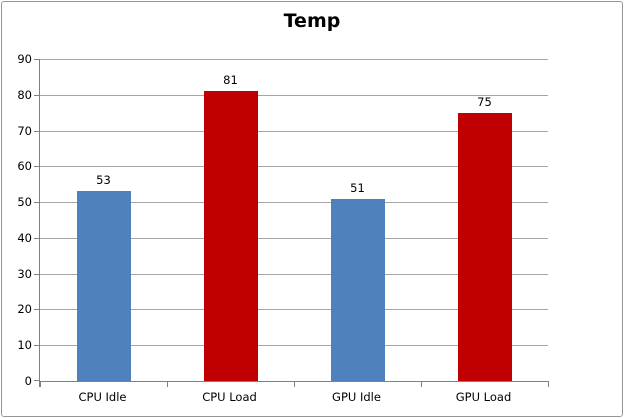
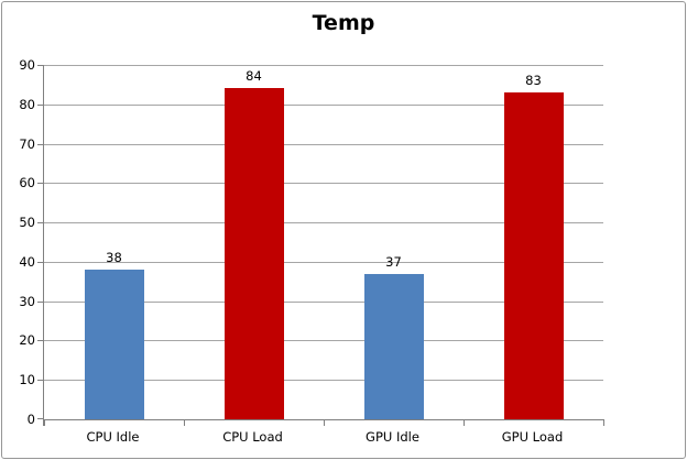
CPU Idle: 53 -> 38
CPU Load: 81 -> 84
GPU Idle: 51 -> 37
GPU Load: 75 -> 83
